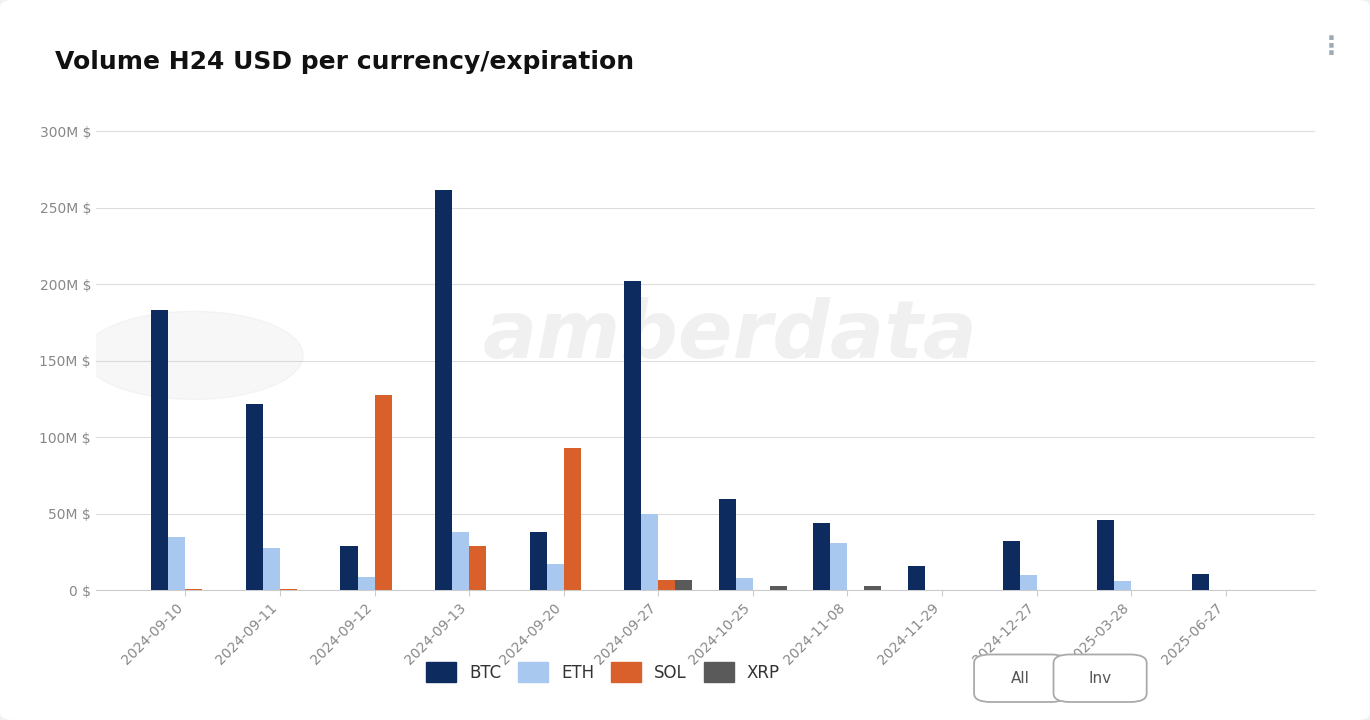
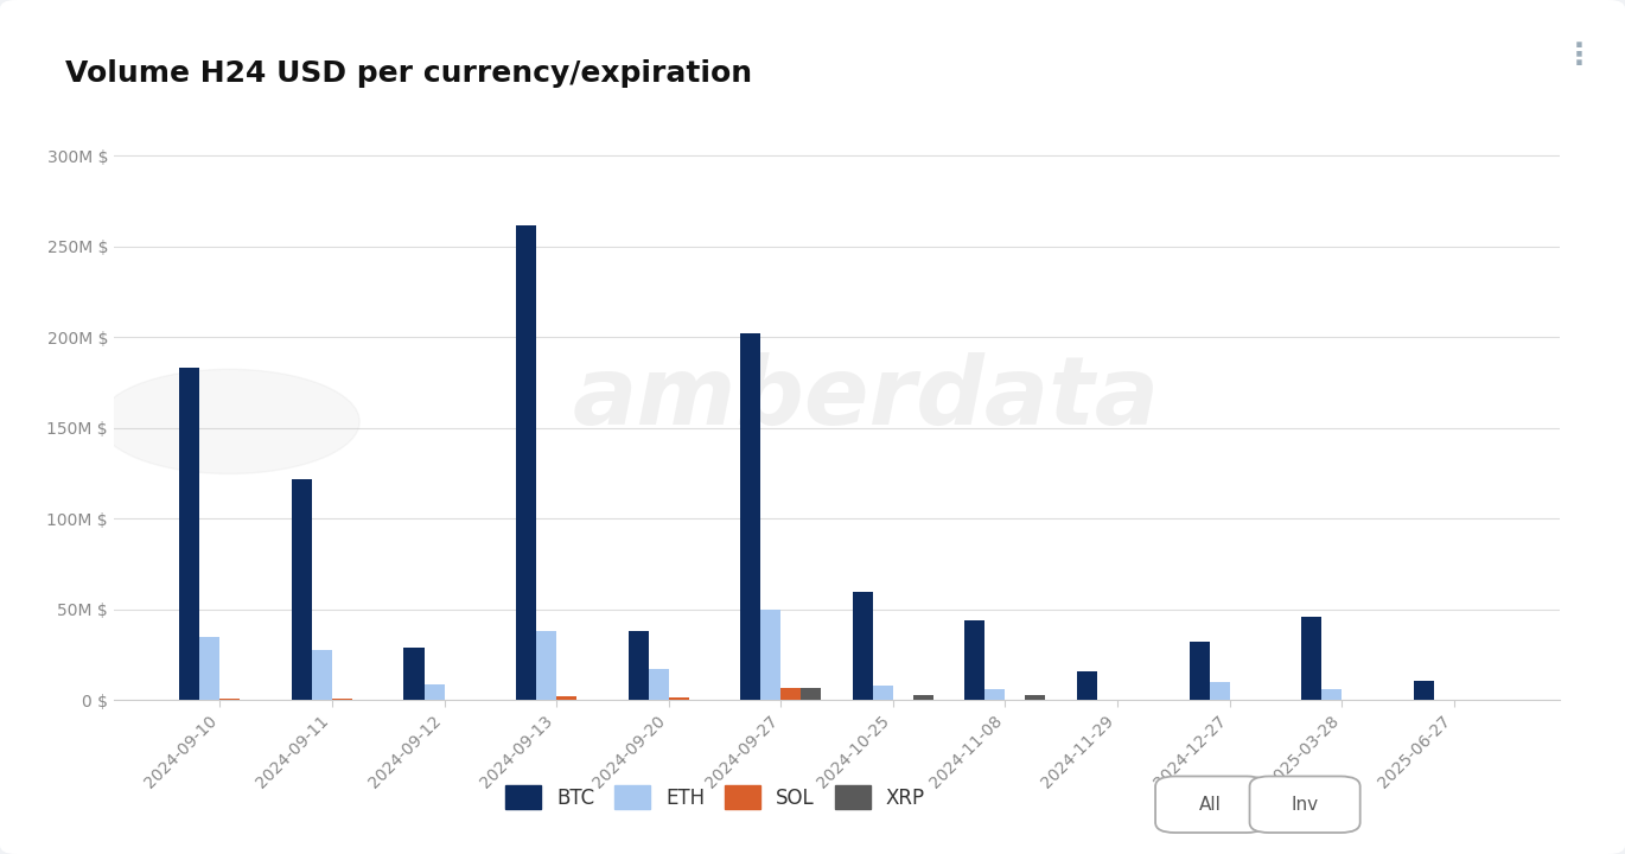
SOL/2024-09-12: 128M $ -> 0M $
SOL/2024-09-13: 29M $ -> 2M $
SOL/2024-09-20: 93M $ -> 2M $
ETH/2024-11-08: 31M $ -> 6M $
